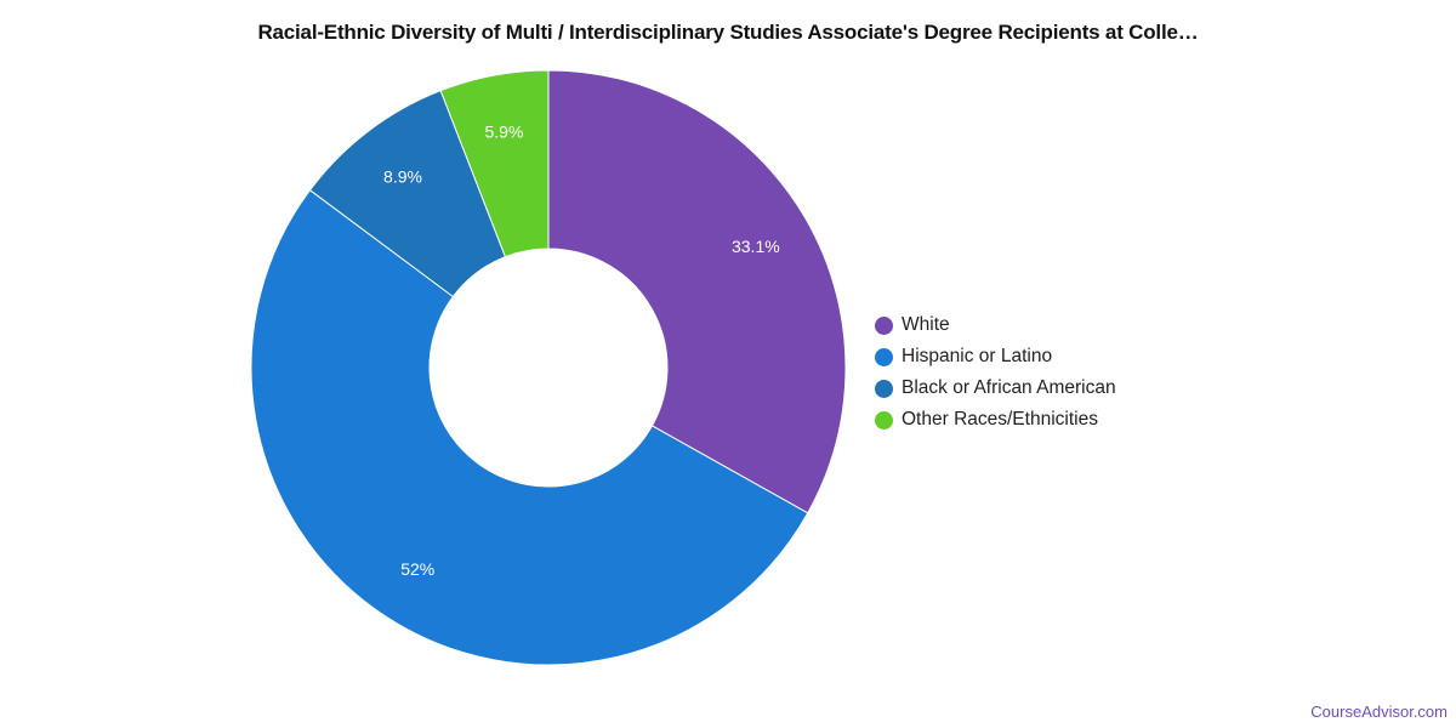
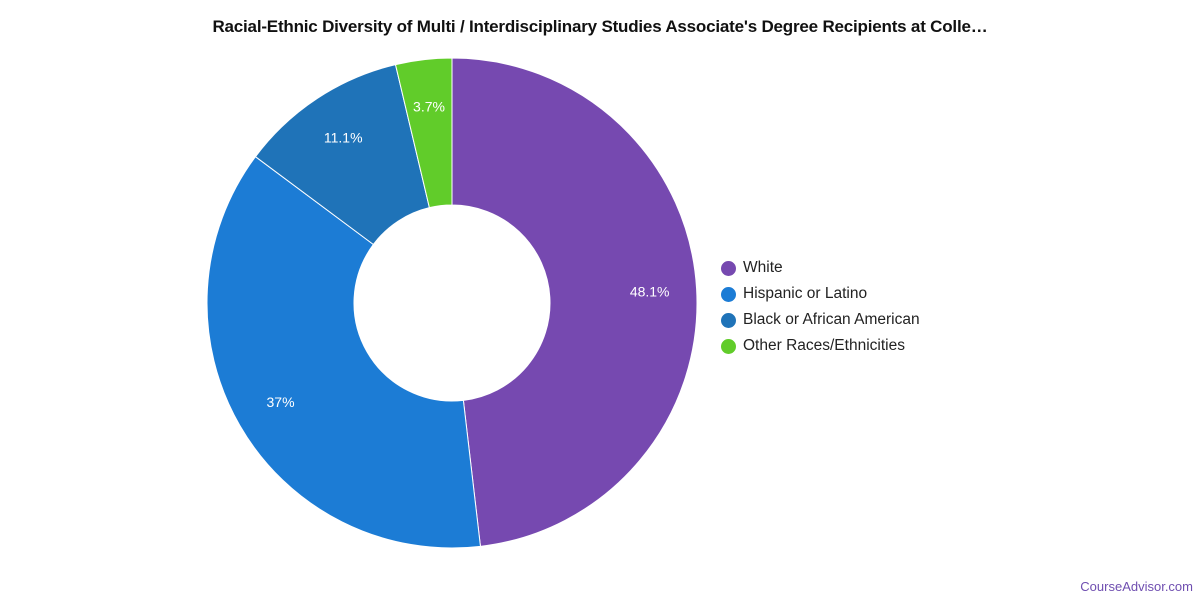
White: 33.1% -> 48.1%
Hispanic or Latino: 52% -> 37%
Black or African American: 8.9% -> 11.1%
Other Races/Ethnicities: 5.9% -> 3.7%
